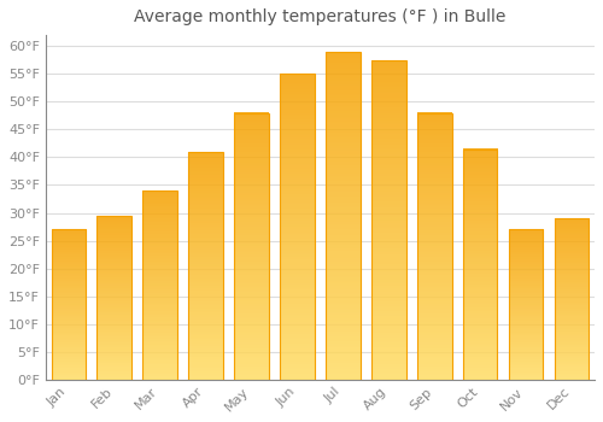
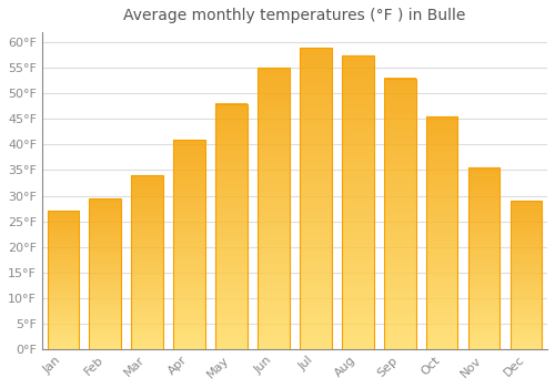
Sep: 48.0°F -> 53.0°F
Oct: 41.5°F -> 45.5°F
Nov: 27.0°F -> 35.5°F
